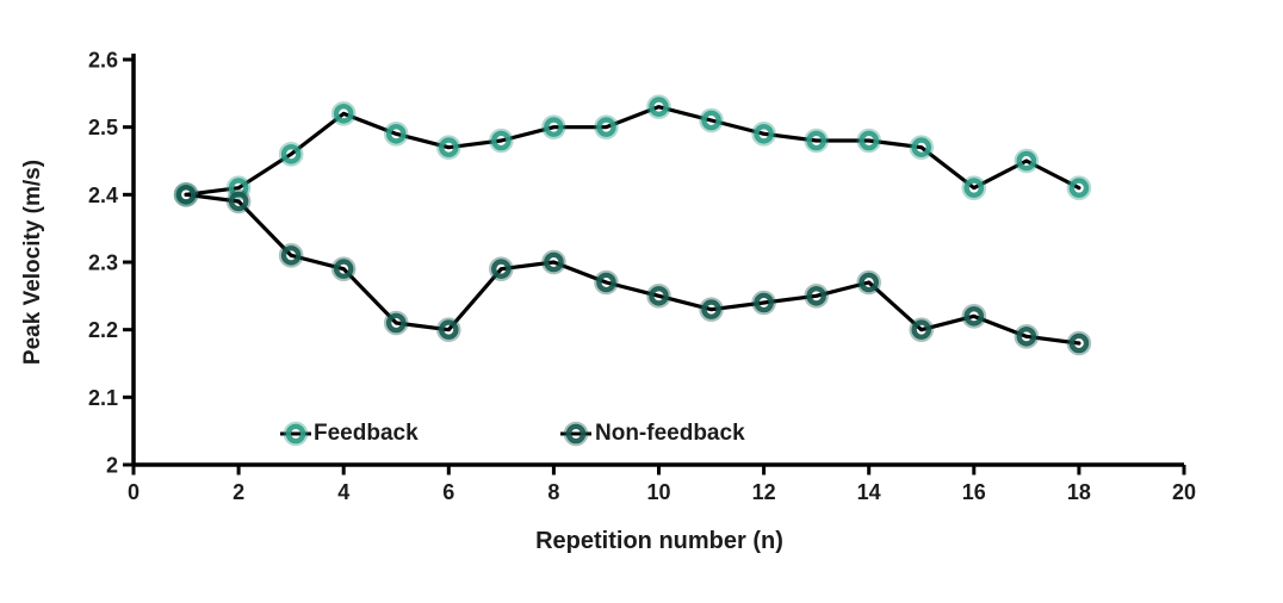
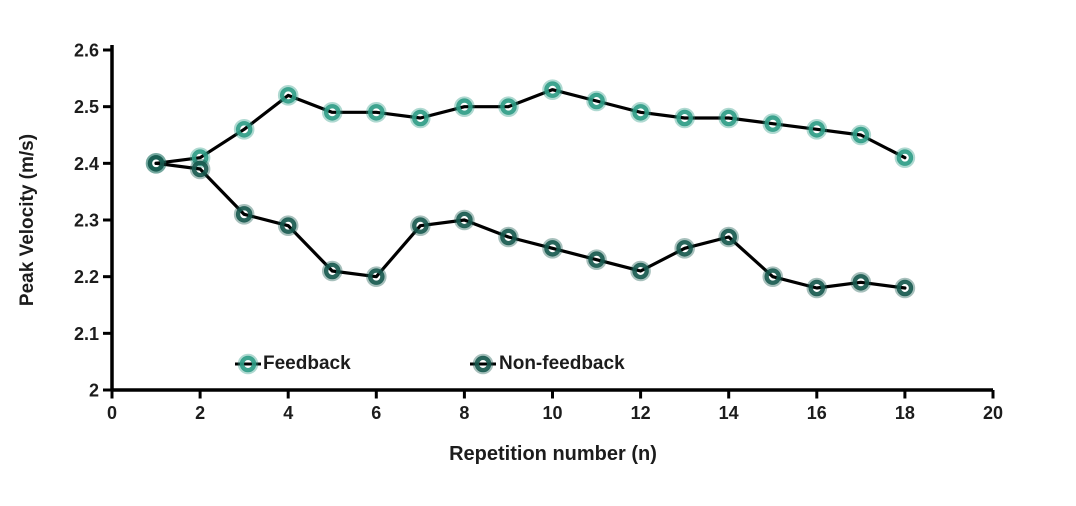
Feedback/6: 2.47 -> 2.49
Non-feedback/12: 2.24 -> 2.21
Feedback/16: 2.41 -> 2.46
Non-feedback/16: 2.22 -> 2.18
